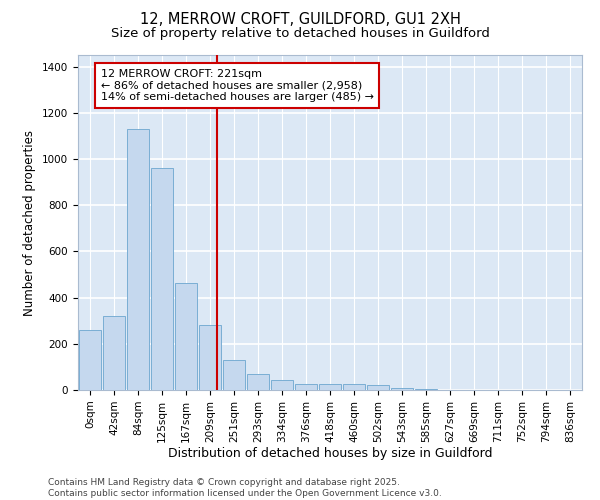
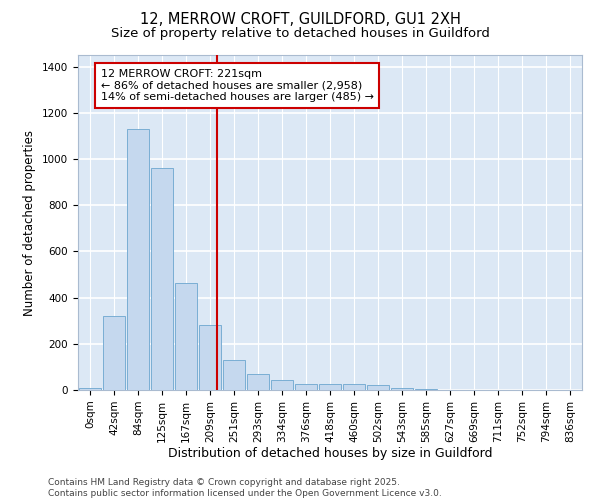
0sqm: 260 -> 10
